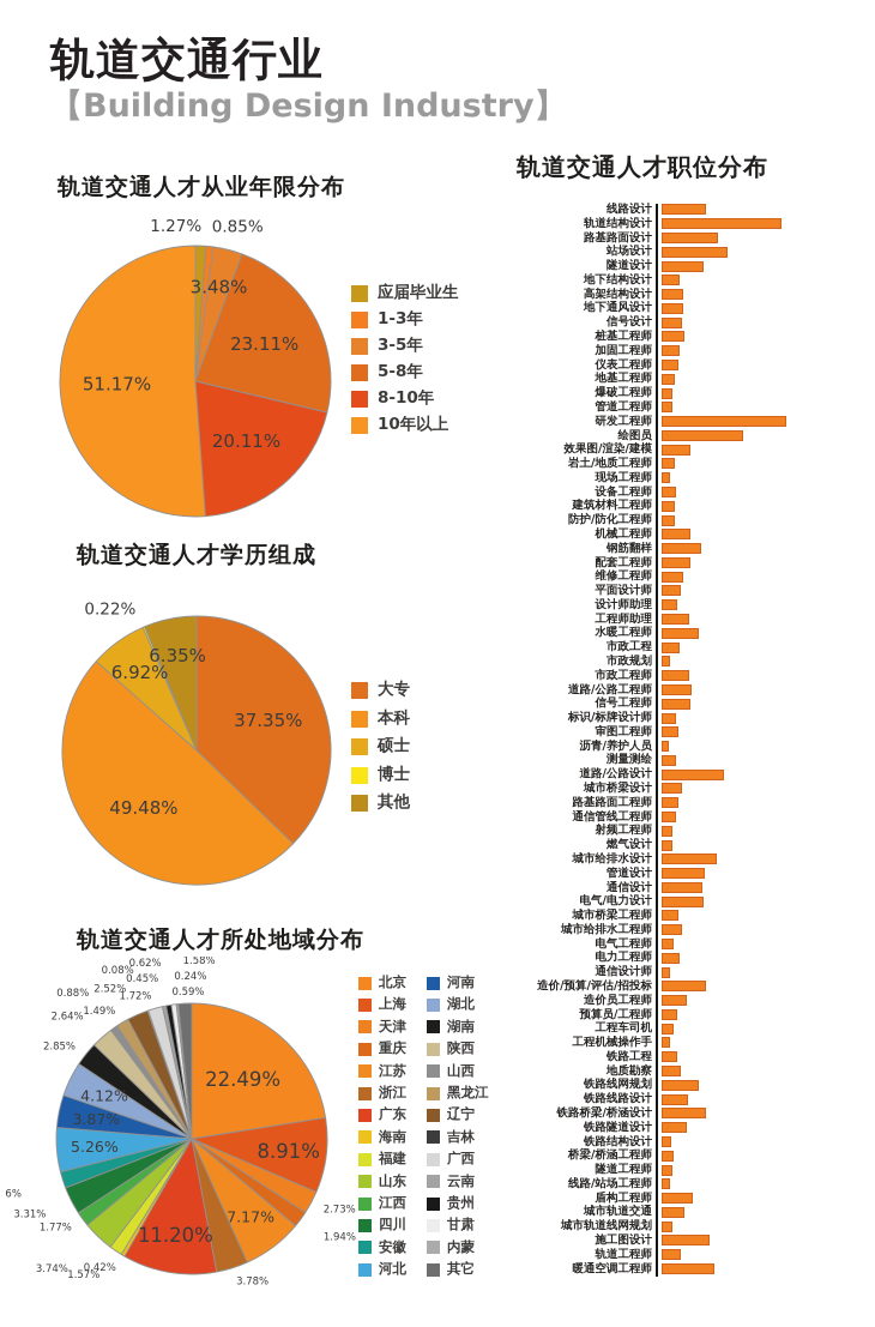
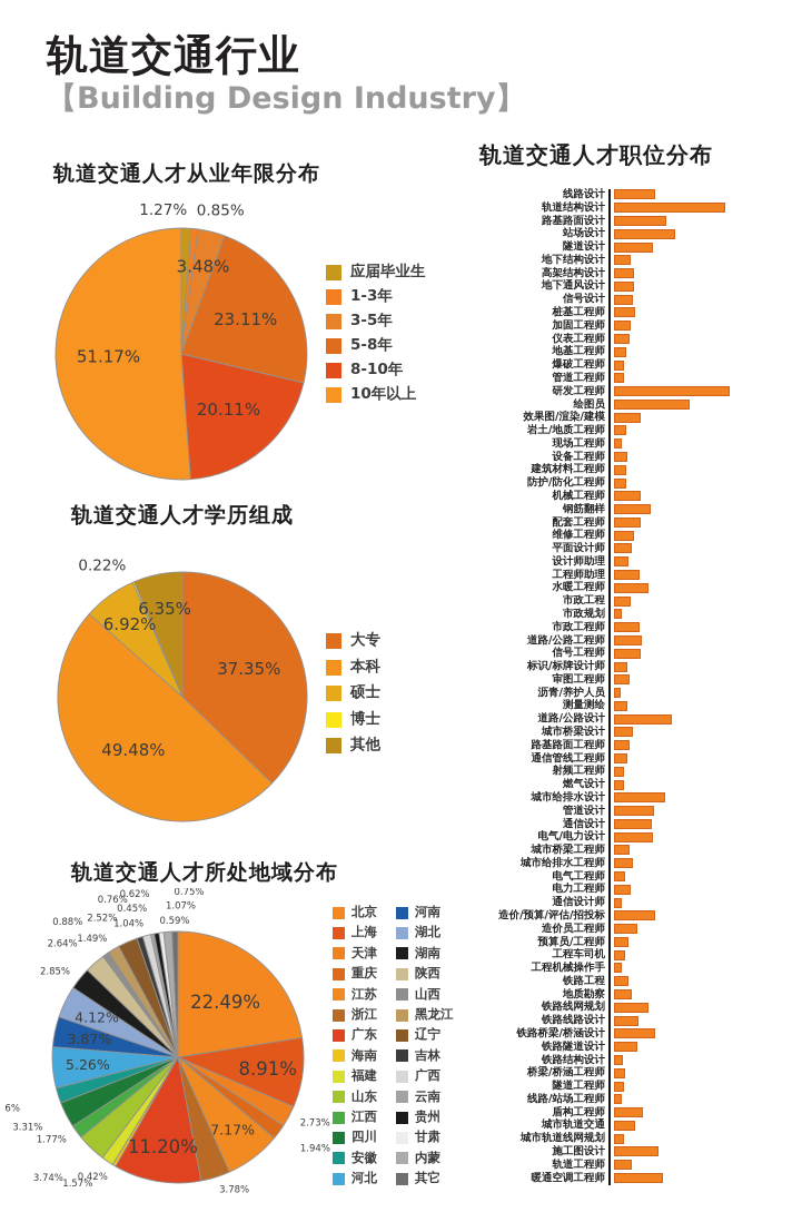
轨道交通人才所处地域分布/吉林: 0.08% -> 0.76%
轨道交通人才所处地域分布/广西: 1.72% -> 1.04%
轨道交通人才所处地域分布/内蒙: 0.24% -> 1.07%
轨道交通人才所处地域分布/其它: 1.58% -> 0.75%
